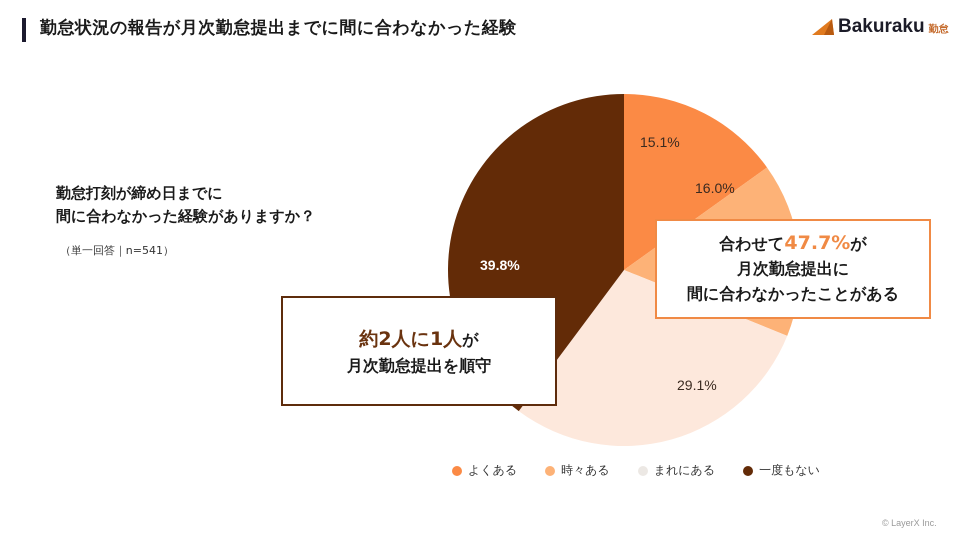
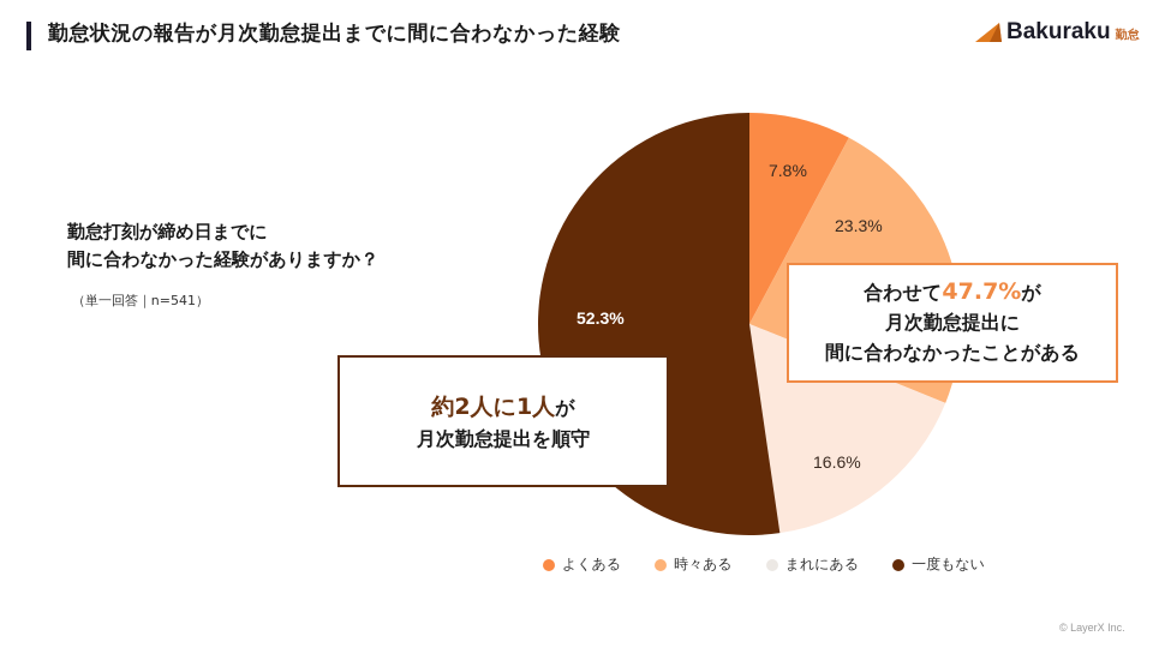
よくある: 15.1% -> 7.8%
時々ある: 16.0% -> 23.3%
まれにある: 29.1% -> 16.6%
一度もない: 39.8% -> 52.3%
